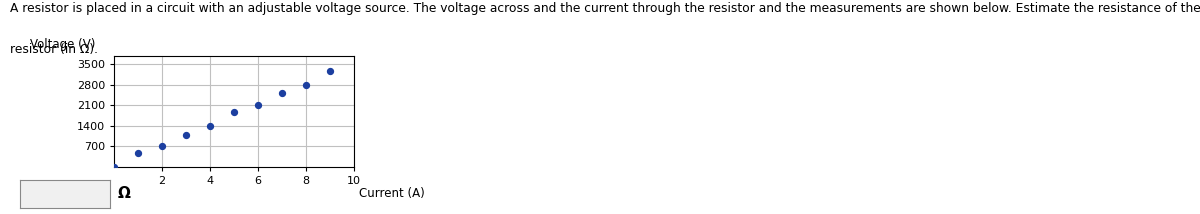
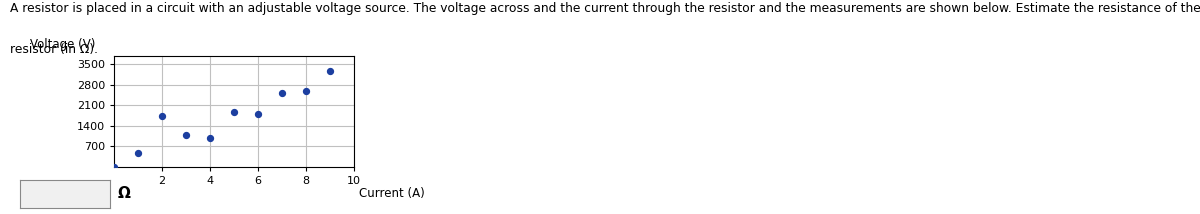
2: 720 -> 1750
4: 1400 -> 1000
6: 2100 -> 1800
8: 2800 -> 2600
